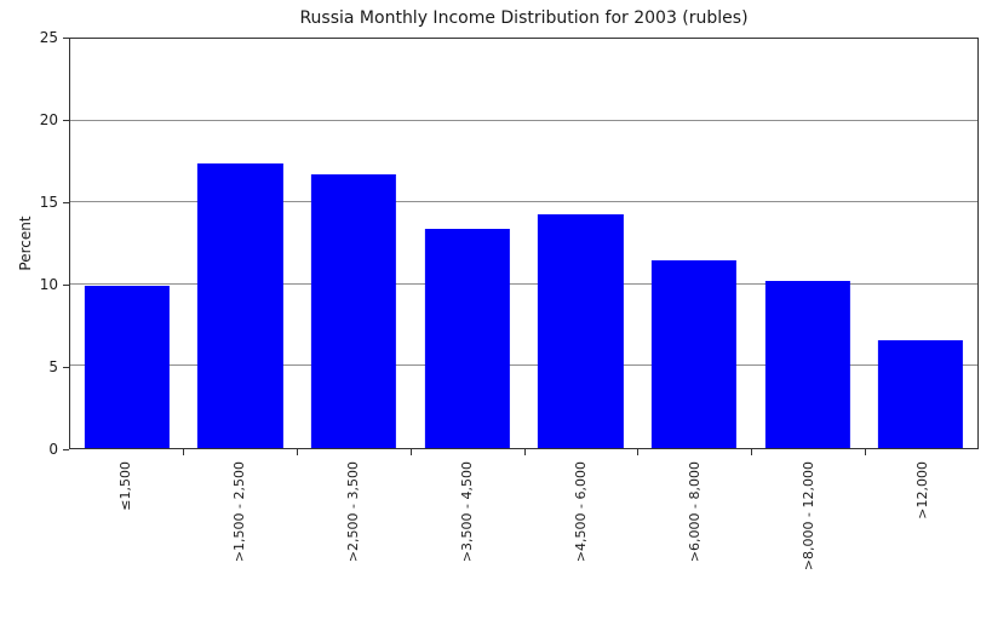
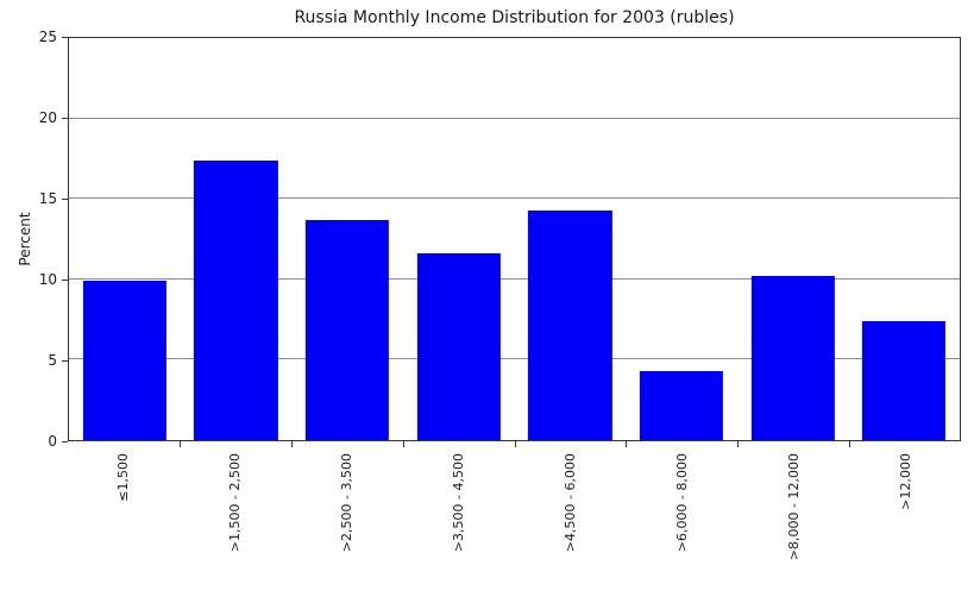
>2,500 - 3,500: 16.7 -> 13.7
>3,500 - 4,500: 13.4 -> 11.6
>6,000 - 8,000: 11.5 -> 4.3
>12,000: 6.6 -> 7.4
